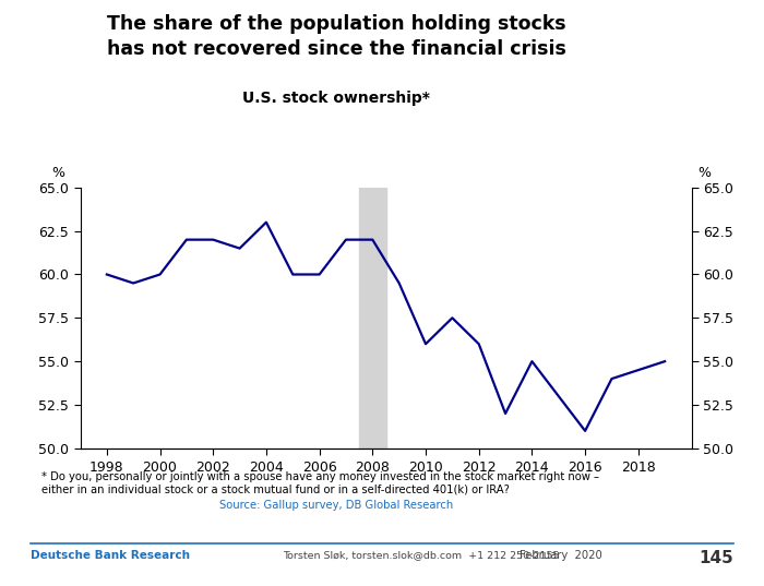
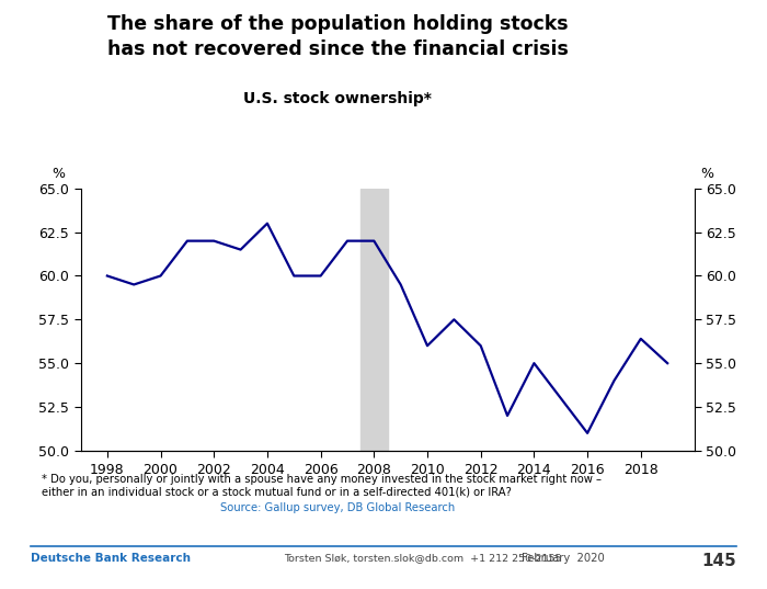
2018: 54.5 -> 56.4
